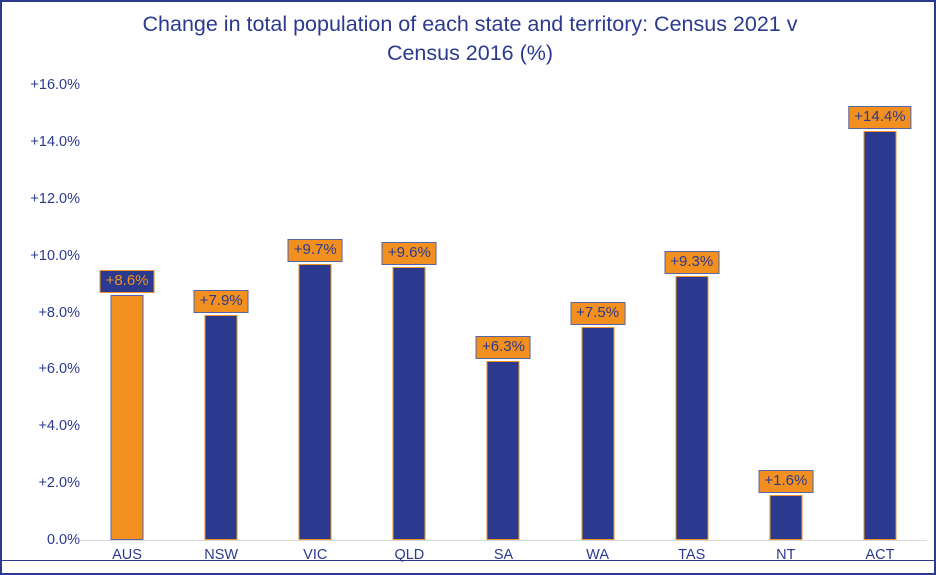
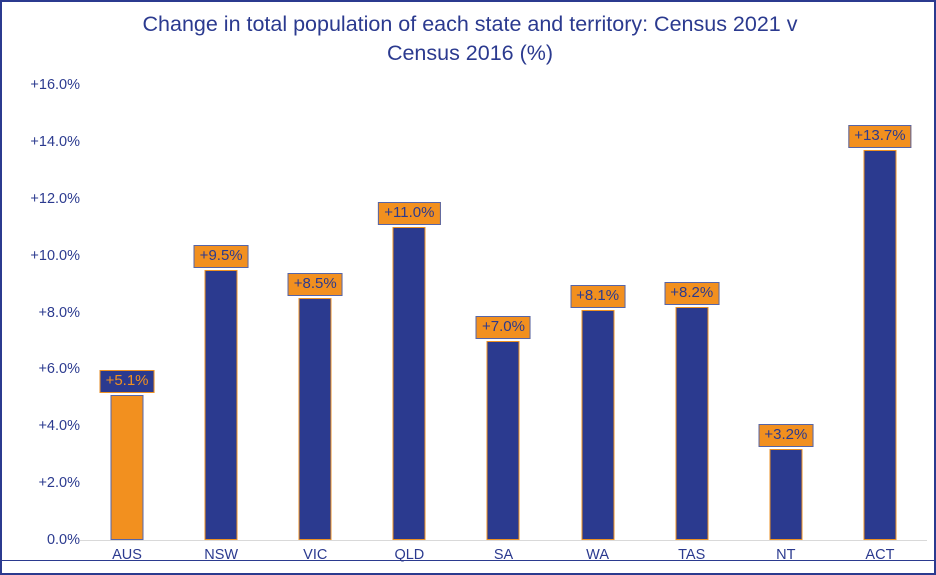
AUS: +8.6% -> +5.1%
NSW: +7.9% -> +9.5%
VIC: +9.7% -> +8.5%
QLD: +9.6% -> +11.0%
SA: +6.3% -> +7.0%
WA: +7.5% -> +8.1%
TAS: +9.3% -> +8.2%
NT: +1.6% -> +3.2%
ACT: +14.4% -> +13.7%
